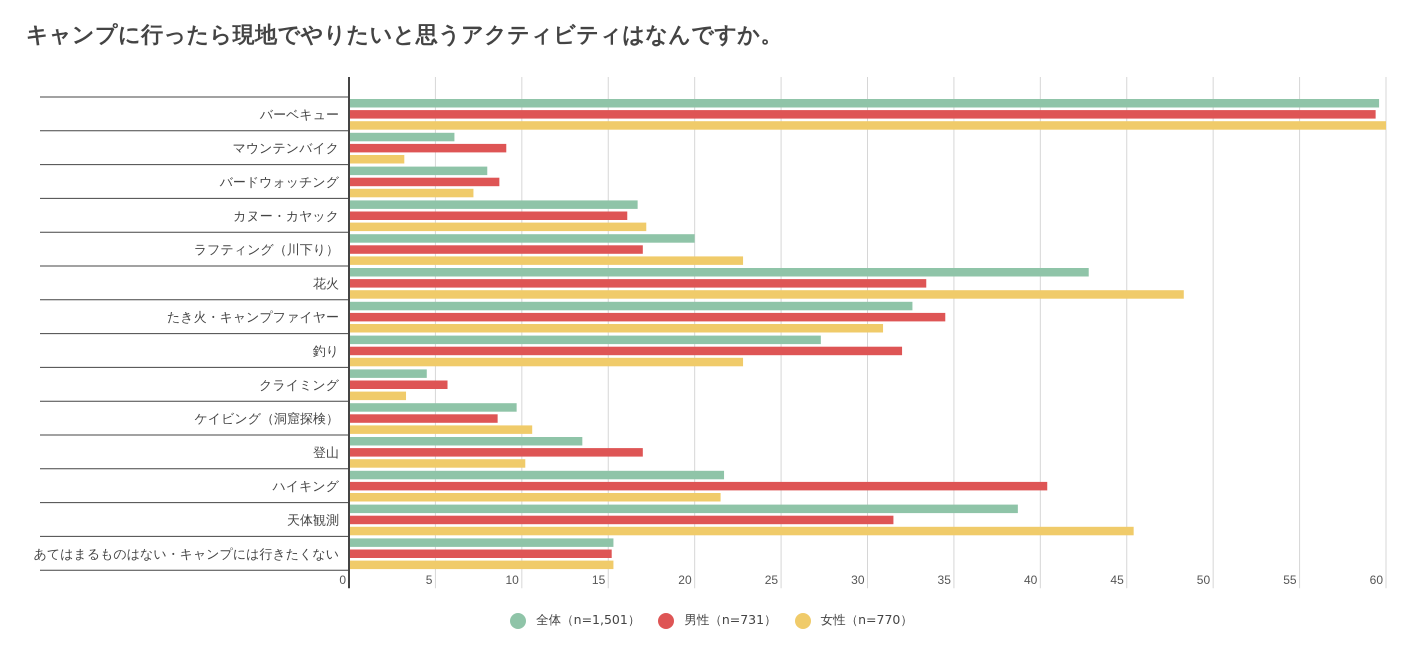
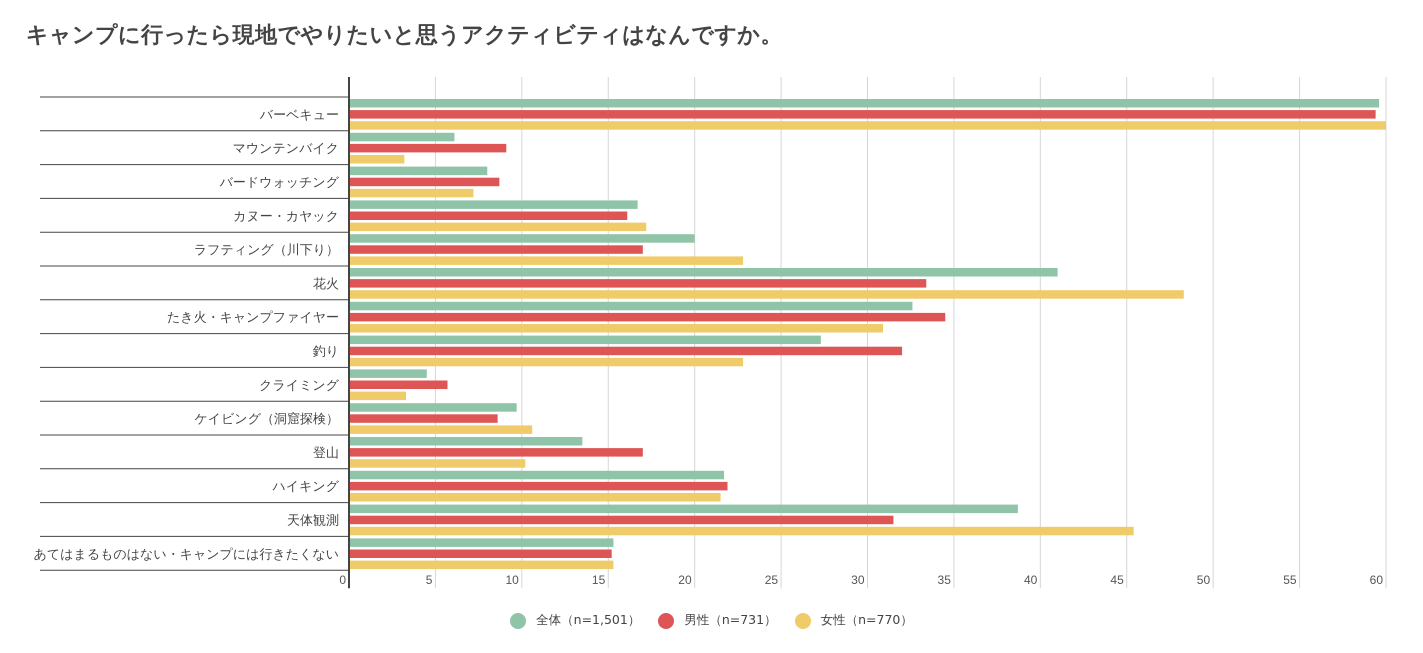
全体（n=1,501）/花火: 42.8 -> 41.0
男性（n=731）/ハイキング: 40.4 -> 21.9
